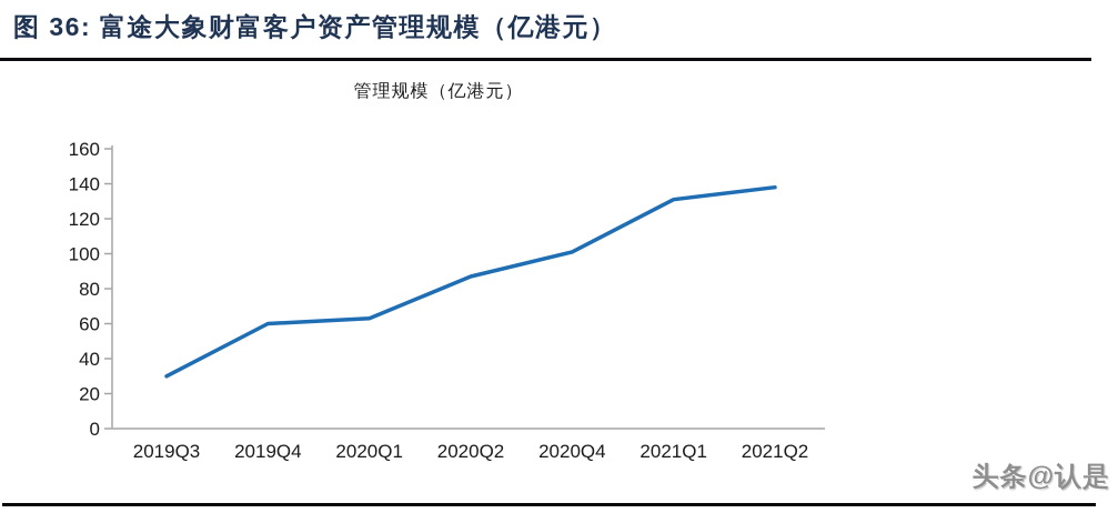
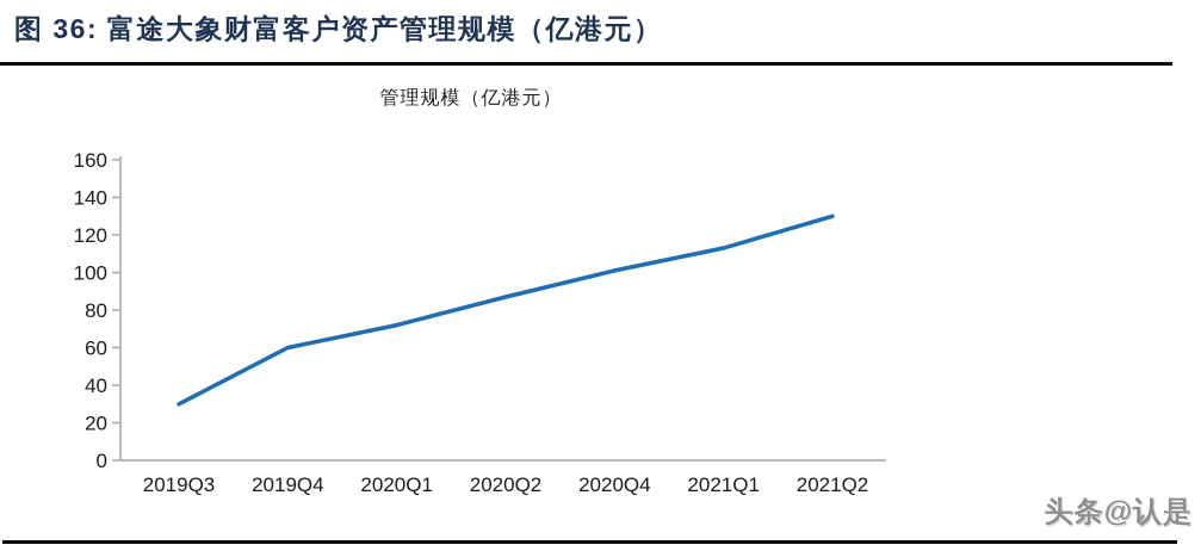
2020Q1: 63 -> 72
2021Q1: 131 -> 113
2021Q2: 138 -> 130
